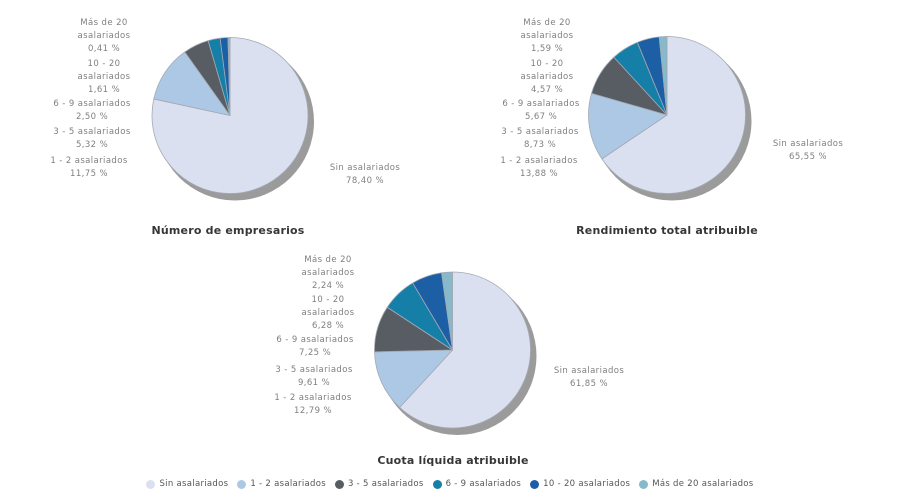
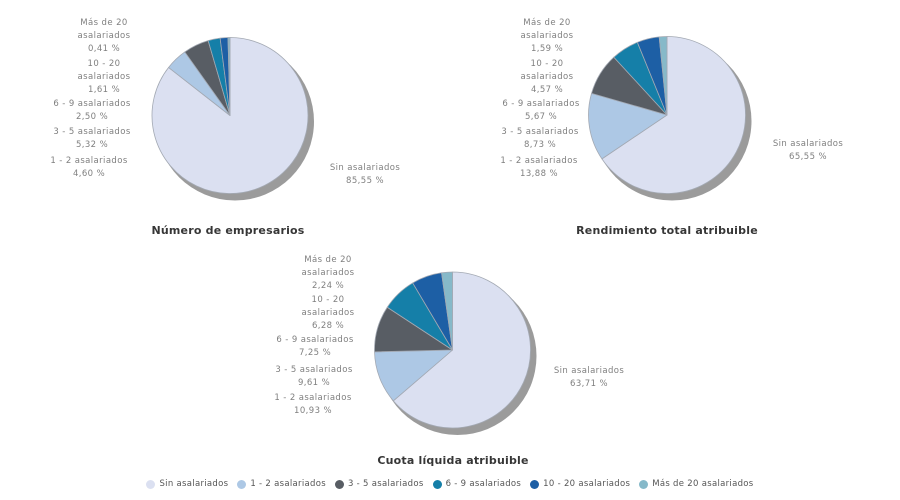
Número de empresarios/Sin asalariados: 78,40 -> 85,55
Número de empresarios/1 - 2 asalariados: 11,75 -> 4,60
Cuota líquida atribuible/Sin asalariados: 61,85 -> 63,71
Cuota líquida atribuible/1 - 2 asalariados: 12,79 -> 10,93
